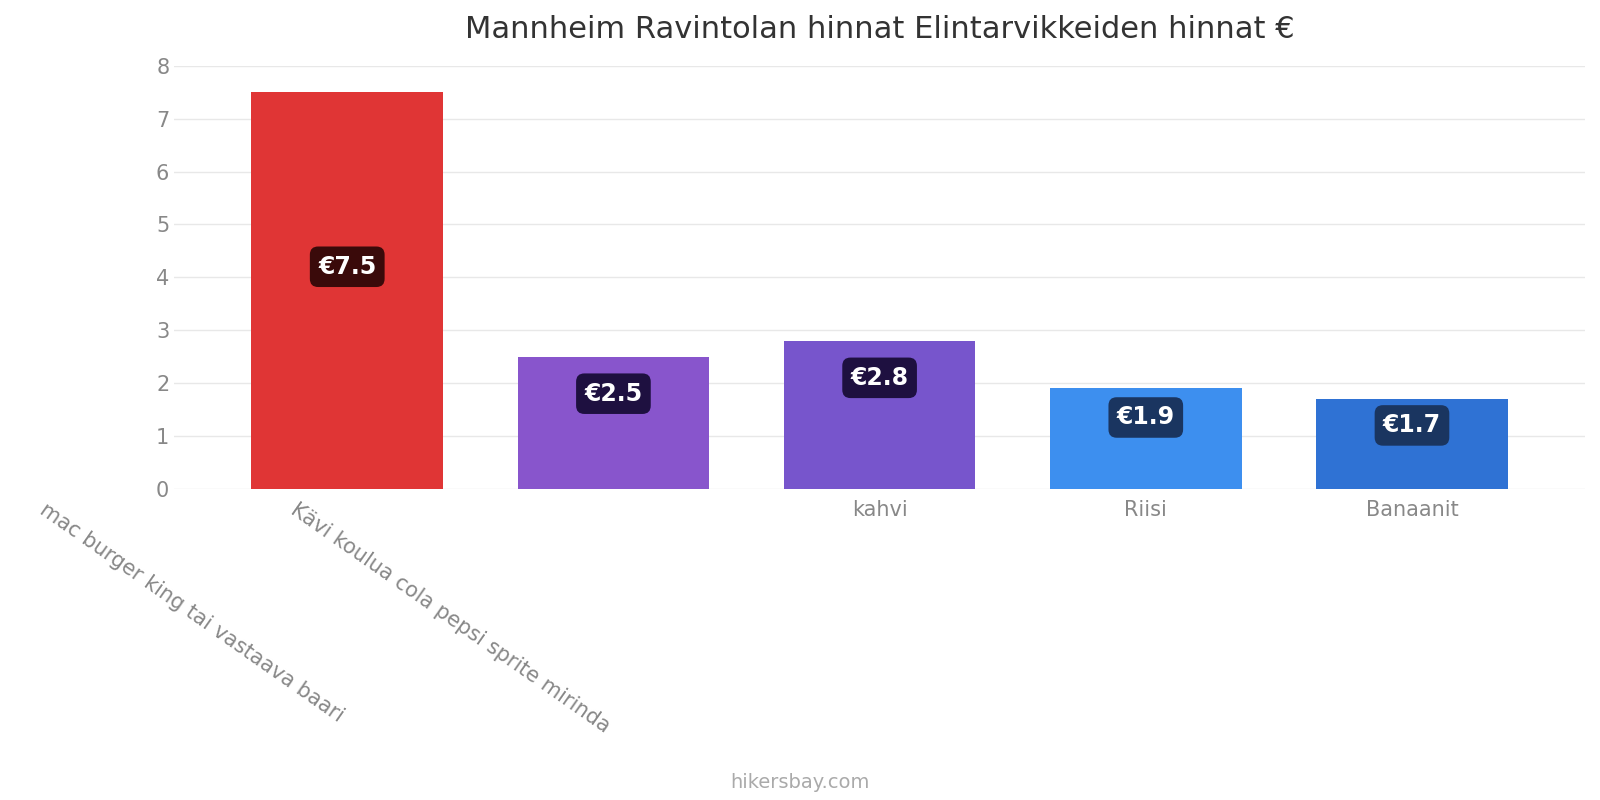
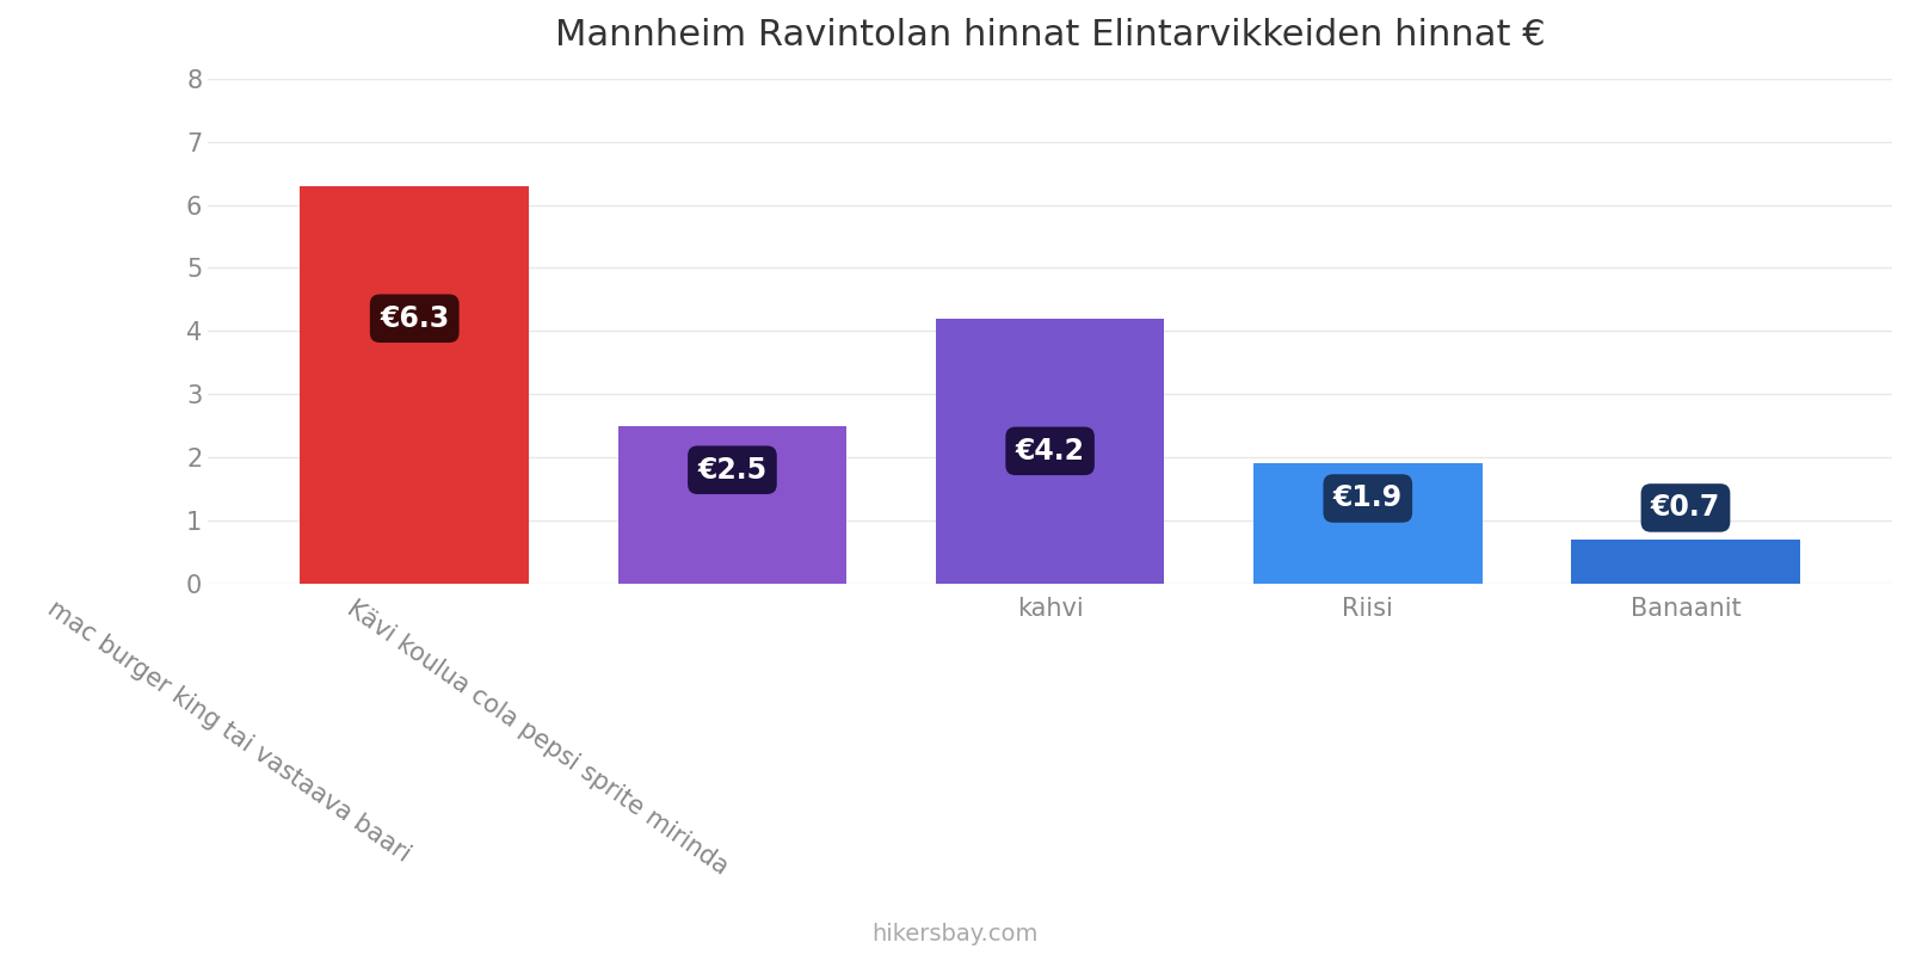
mac burger king tai vastaava baari: €7.5 -> €6.3
kahvi: €2.8 -> €4.2
Banaanit: €1.7 -> €0.7
